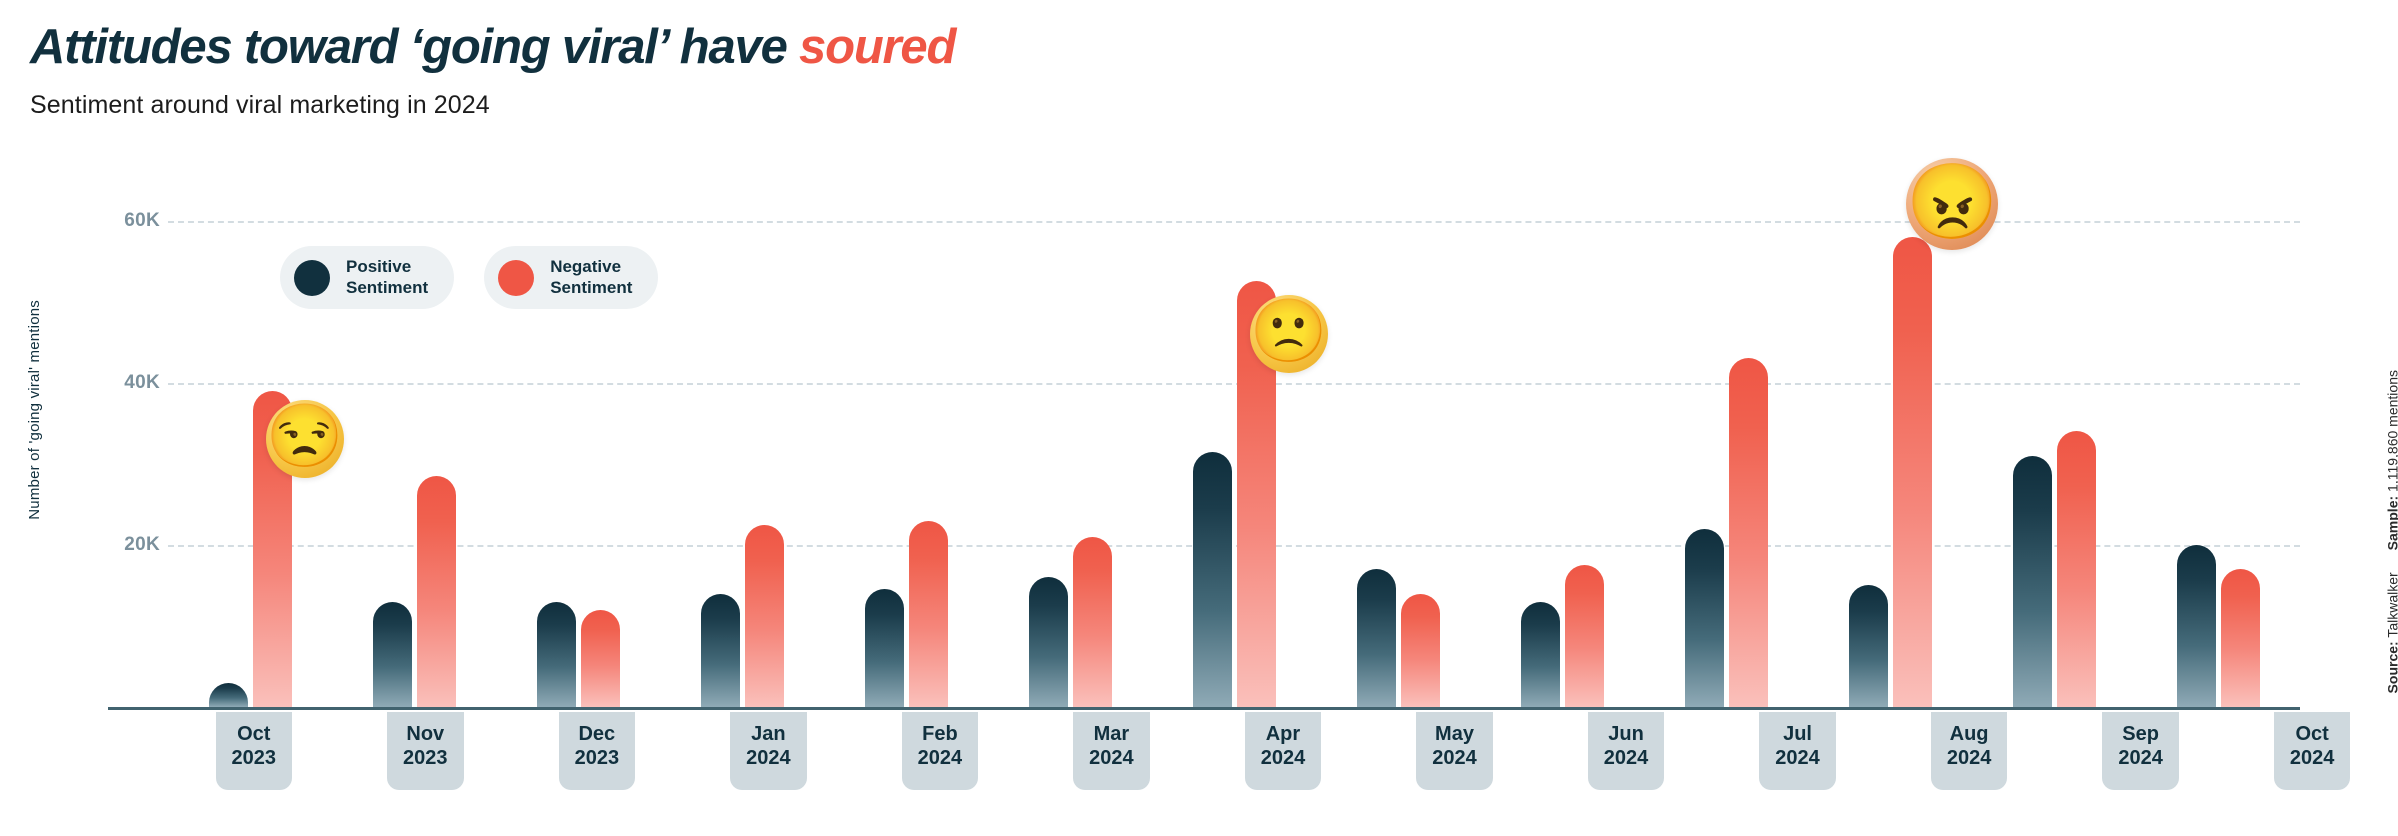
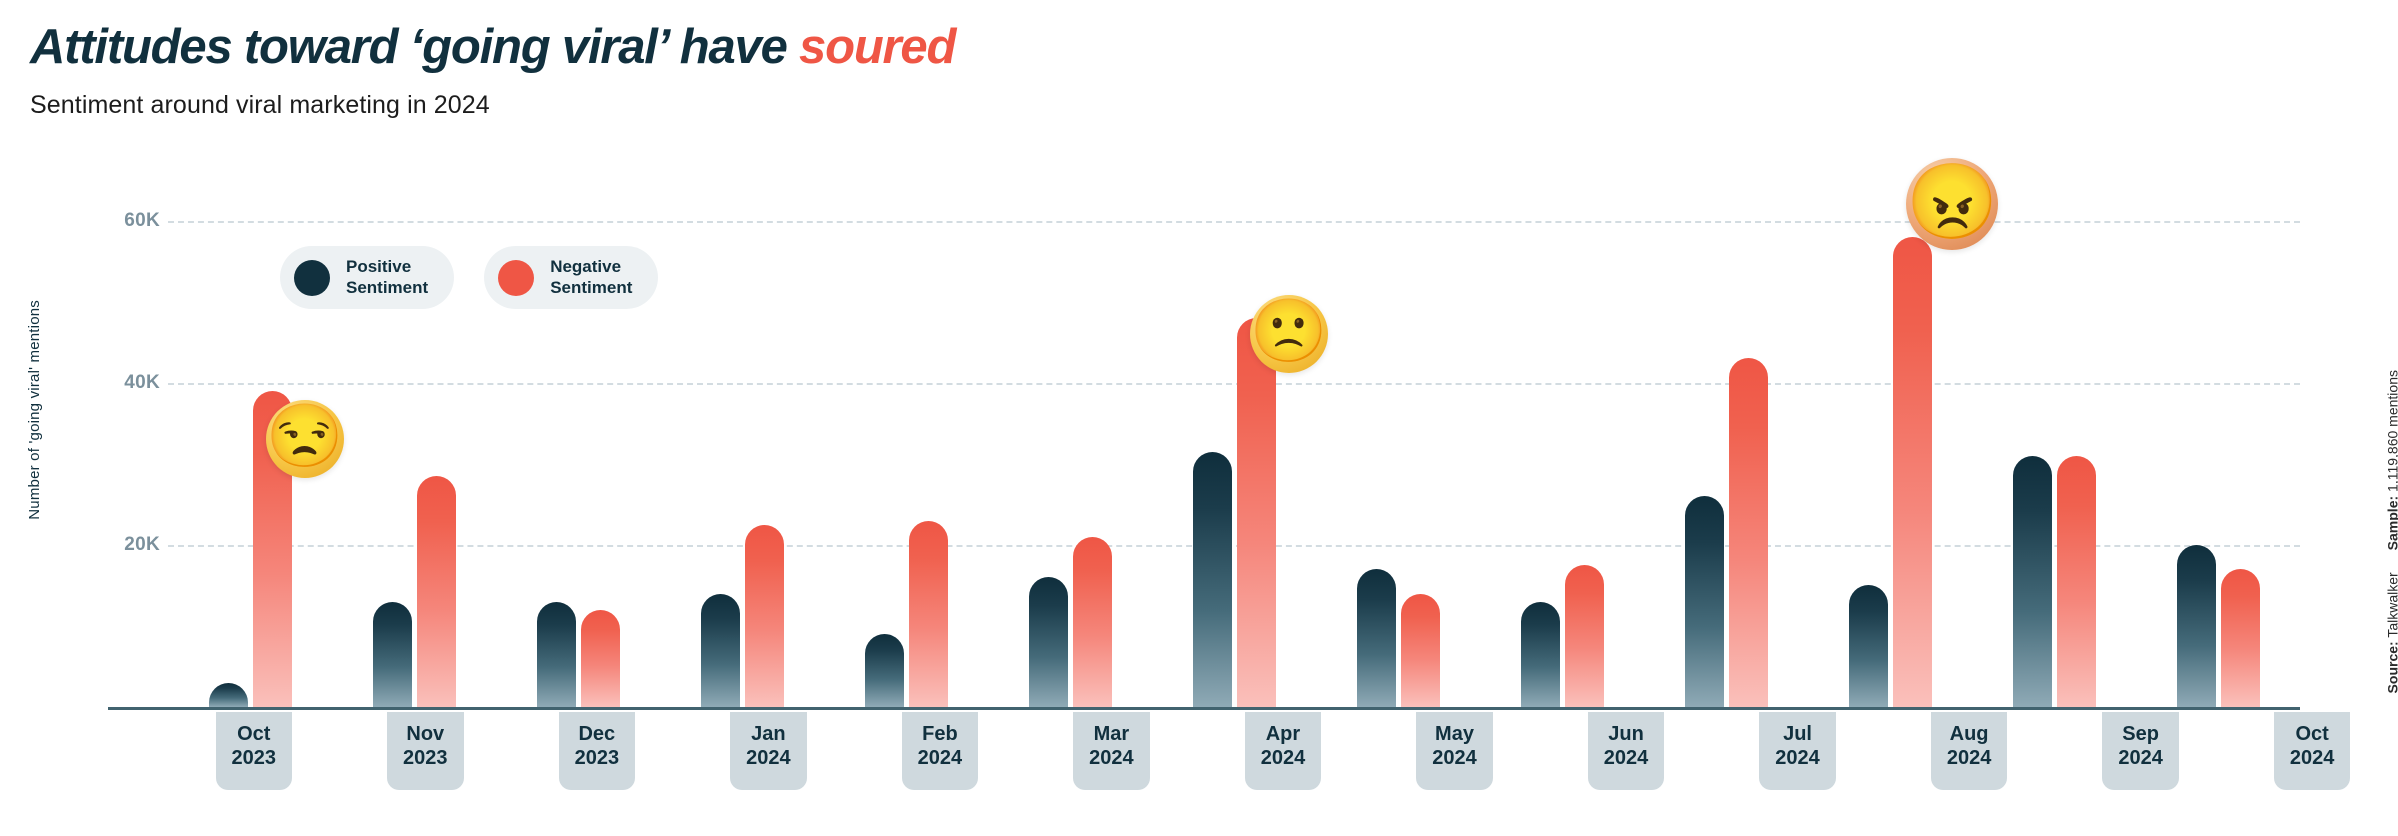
Positive Sentiment/Feb 2024: 14K -> 9K
Negative Sentiment/Apr 2024: 52K -> 48K
Positive Sentiment/Jul 2024: 22K -> 26K
Negative Sentiment/Sep 2024: 34K -> 31K
